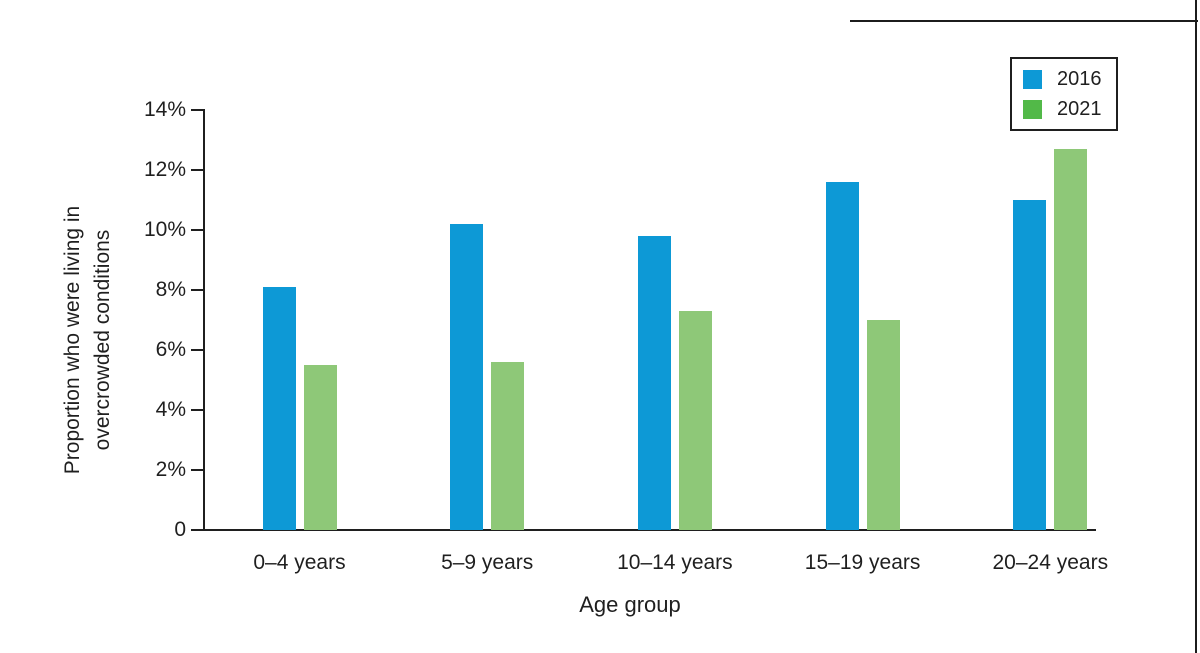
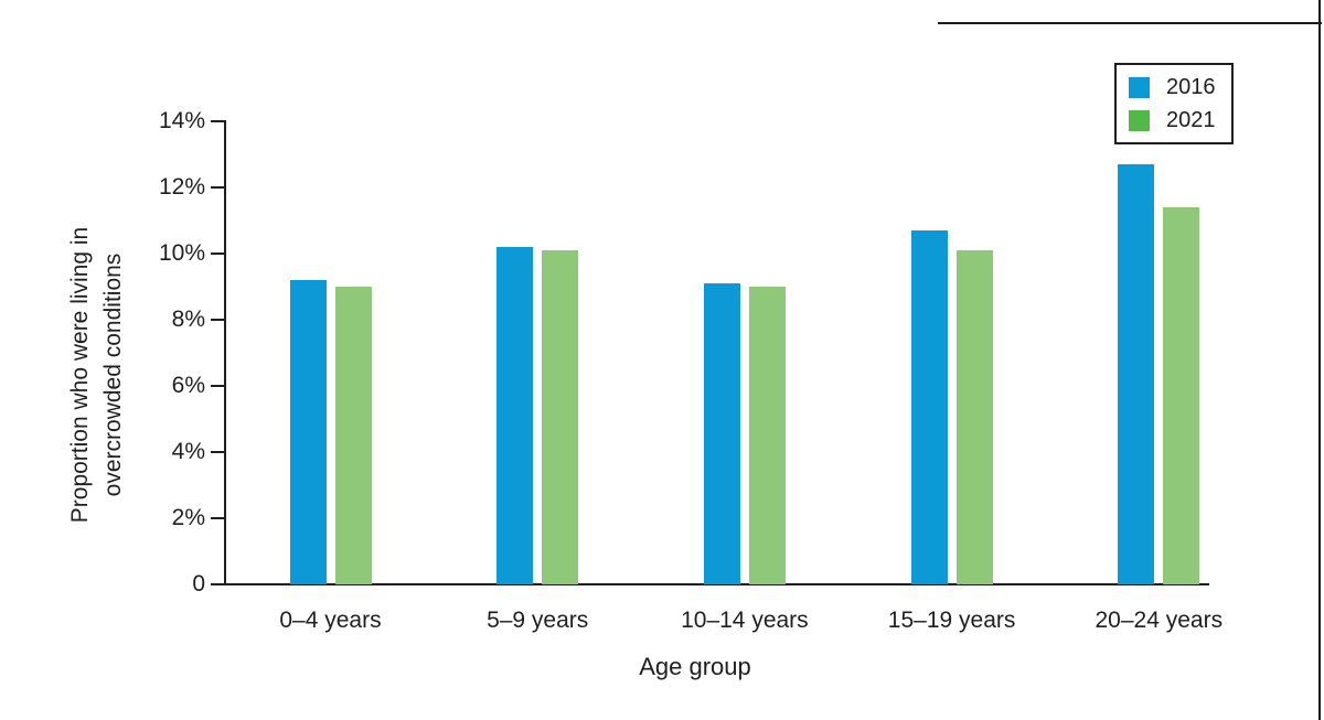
2016/0–4 years: 8.1% -> 9.2%
2021/0–4 years: 5.5% -> 9.0%
2021/5–9 years: 5.6% -> 10.1%
2016/10–14 years: 9.8% -> 9.1%
2021/10–14 years: 7.3% -> 9.0%
2016/15–19 years: 11.6% -> 10.7%
2021/15–19 years: 7.0% -> 10.1%
2016/20–24 years: 11.0% -> 12.7%
2021/20–24 years: 12.7% -> 11.4%
